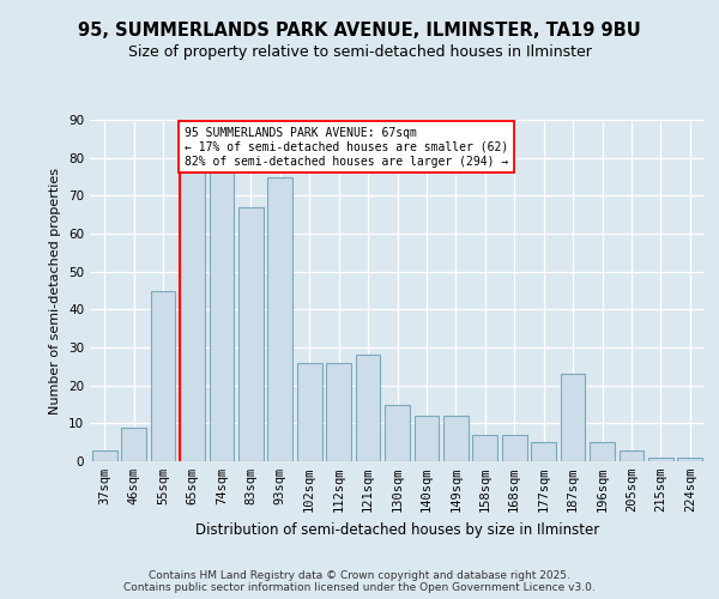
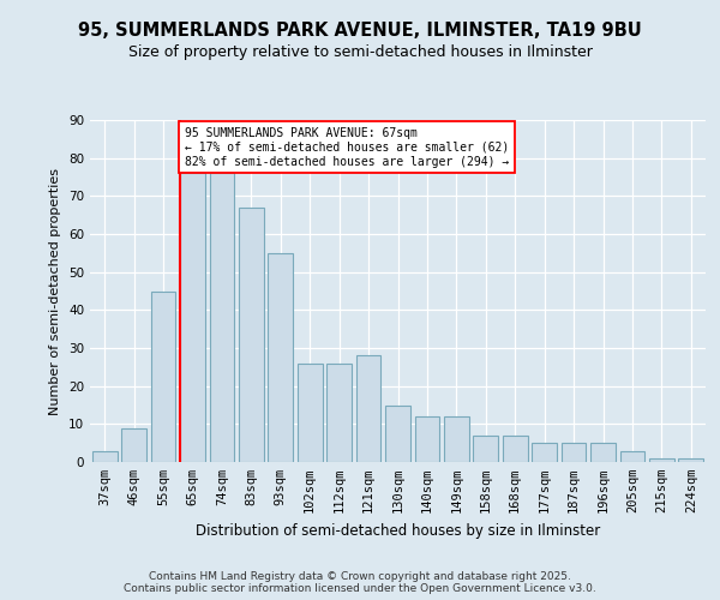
93sqm: 75 -> 55
187sqm: 23 -> 5
